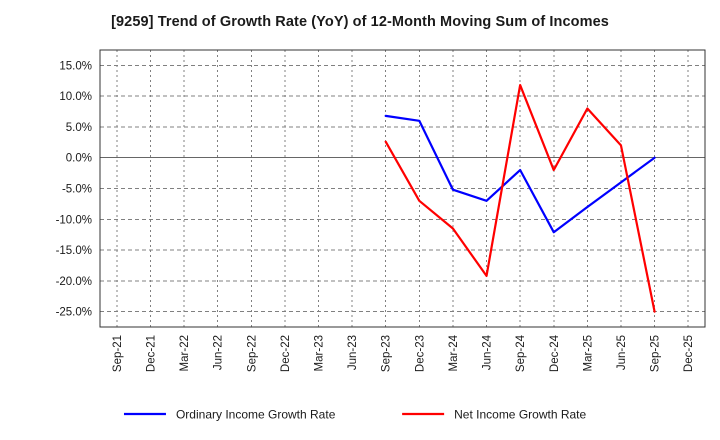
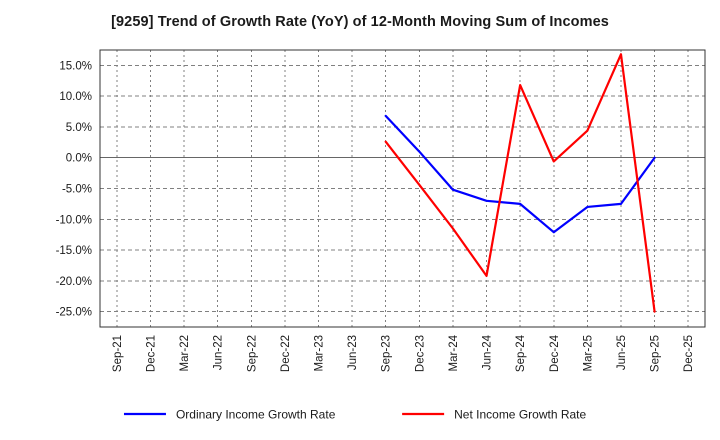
Ordinary Income Growth Rate/Dec-23: 6% -> 1%
Net Income Growth Rate/Dec-23: -7% -> -4%
Ordinary Income Growth Rate/Sep-24: -2% -> -8%
Net Income Growth Rate/Dec-24: -2% -> -1%
Net Income Growth Rate/Mar-25: 8% -> 4%
Ordinary Income Growth Rate/Jun-25: -4% -> -8%
Net Income Growth Rate/Jun-25: 2% -> 17%
